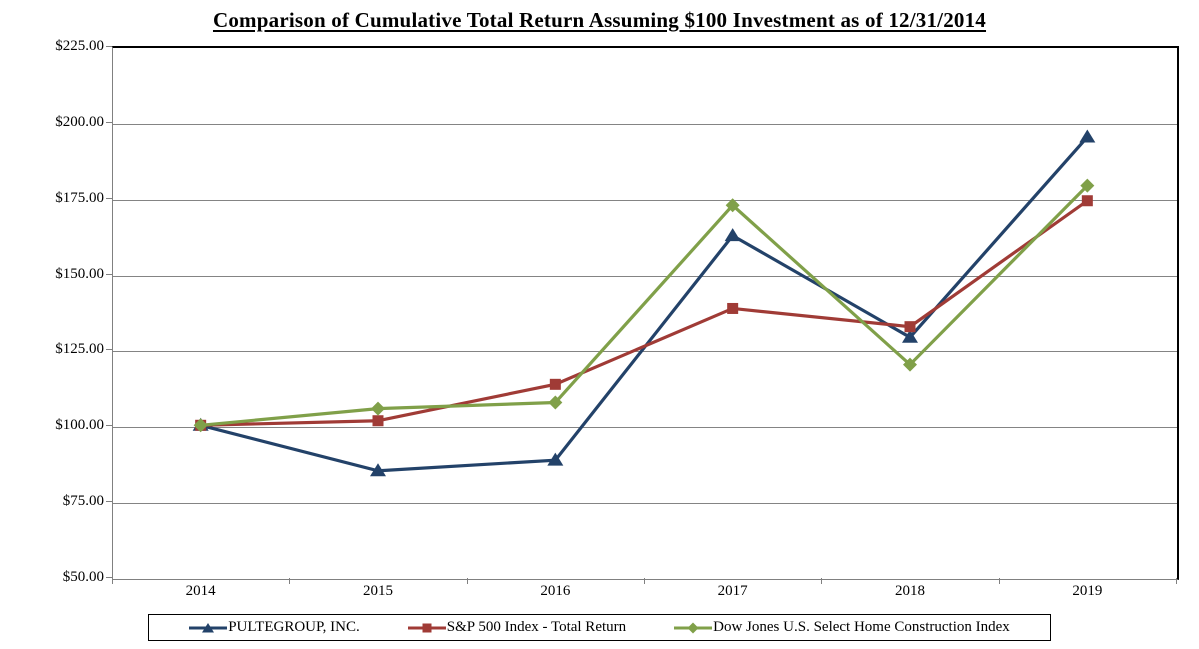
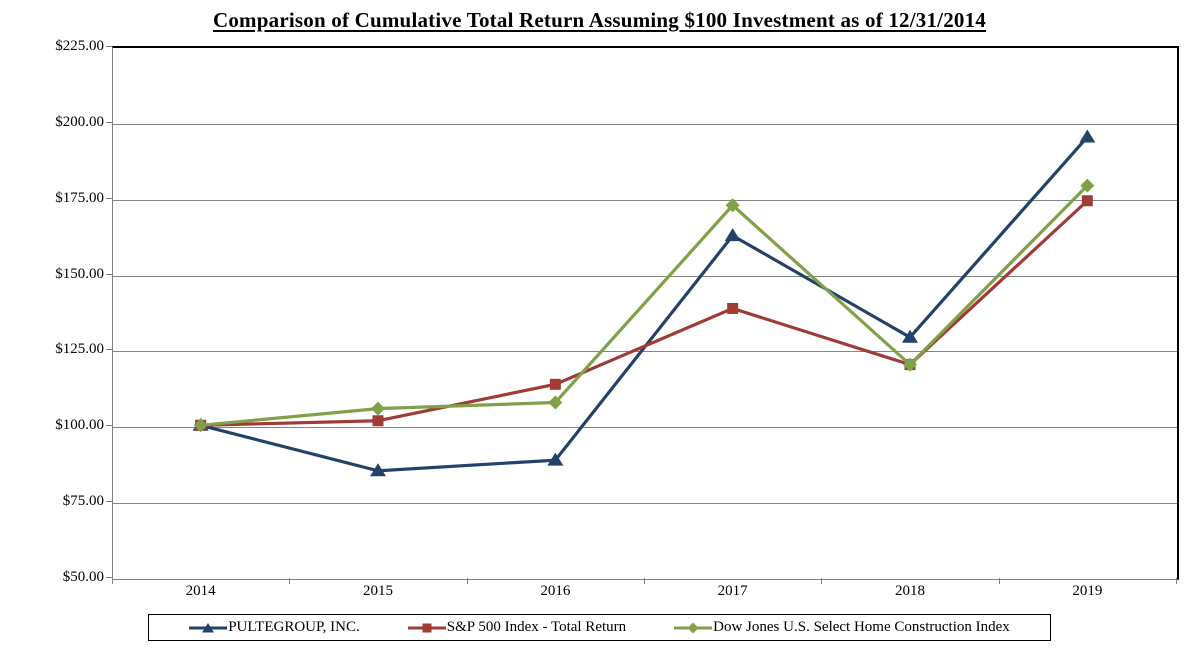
S&P 500 Index - Total Return/2018: $132 -> $120
